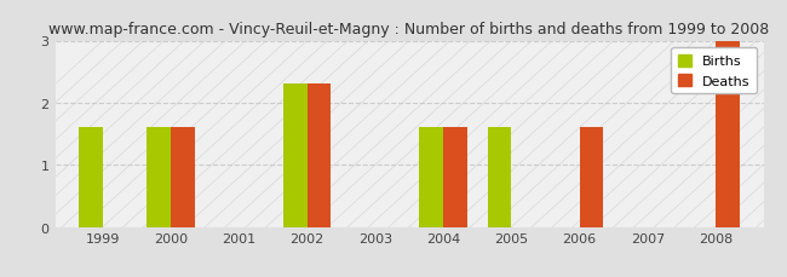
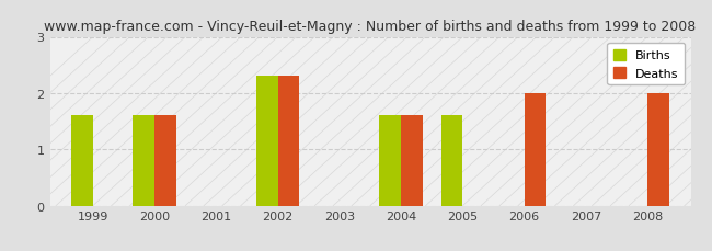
Deaths/2006: 1.6 -> 2.0
Deaths/2008: 3.0 -> 2.0
